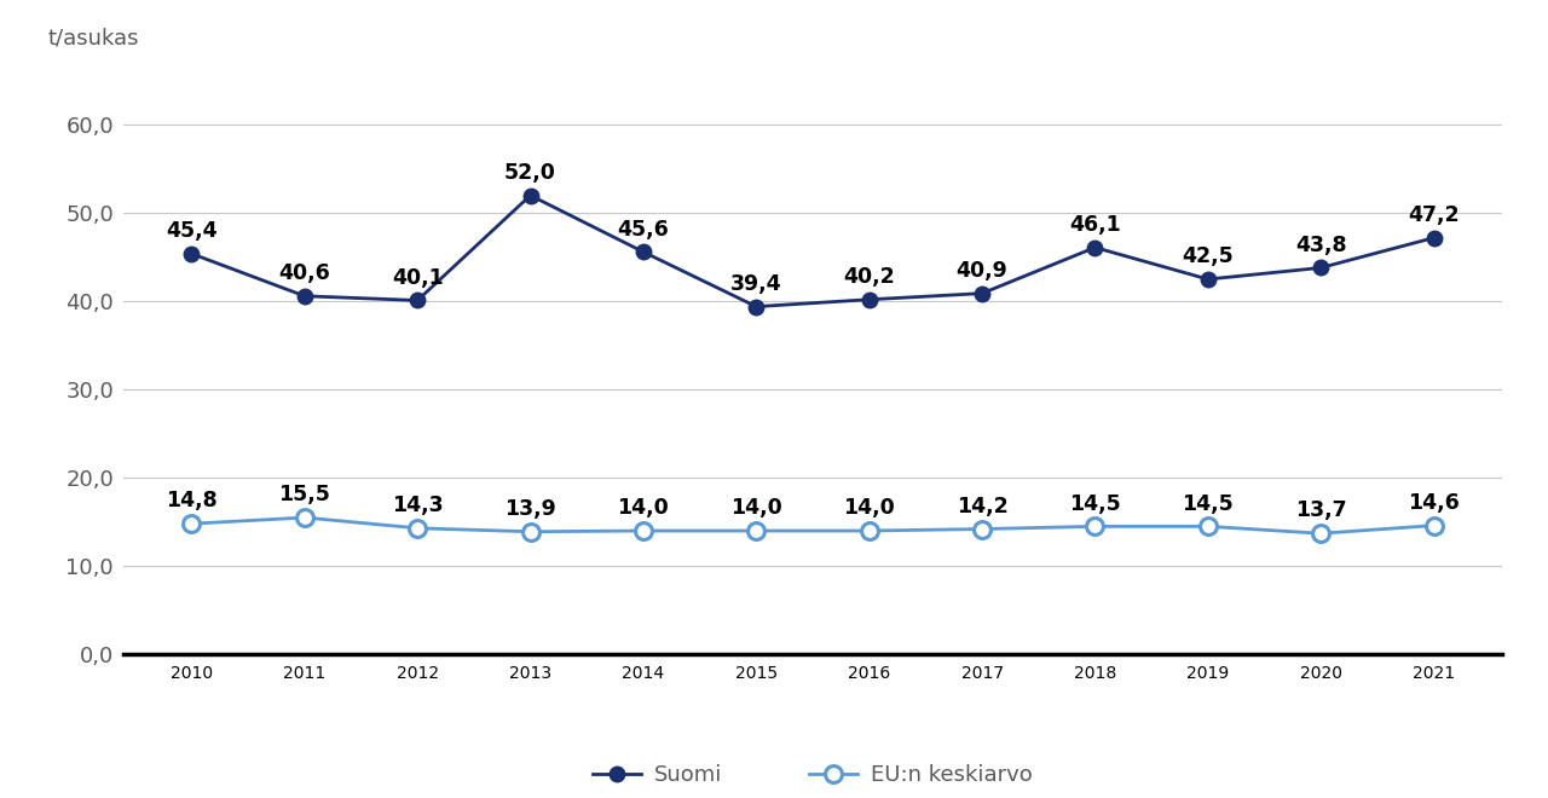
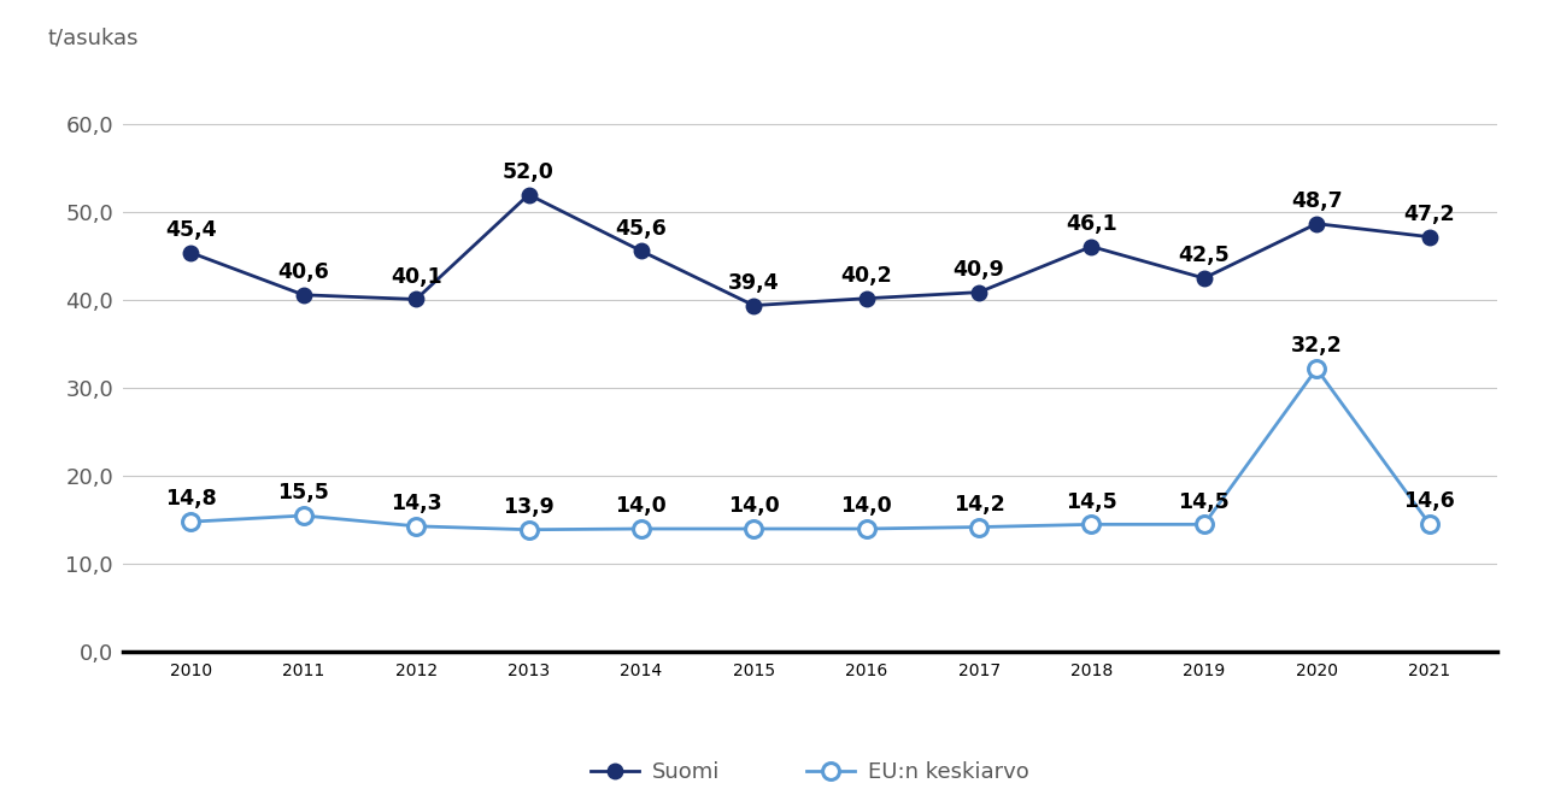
Suomi/2020: 43,8 -> 48,7
EU:n keskiarvo/2020: 13,7 -> 32,2
